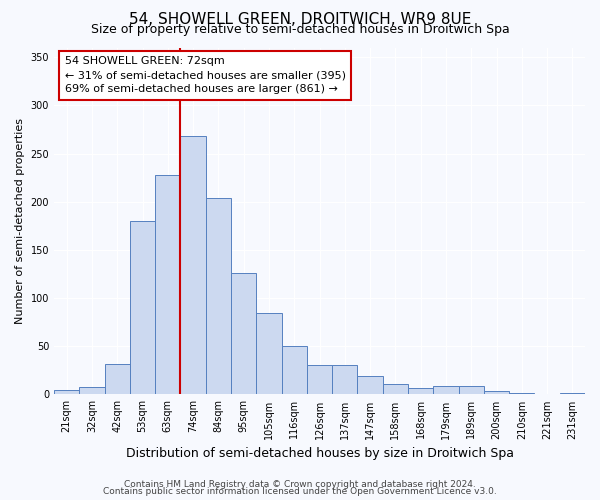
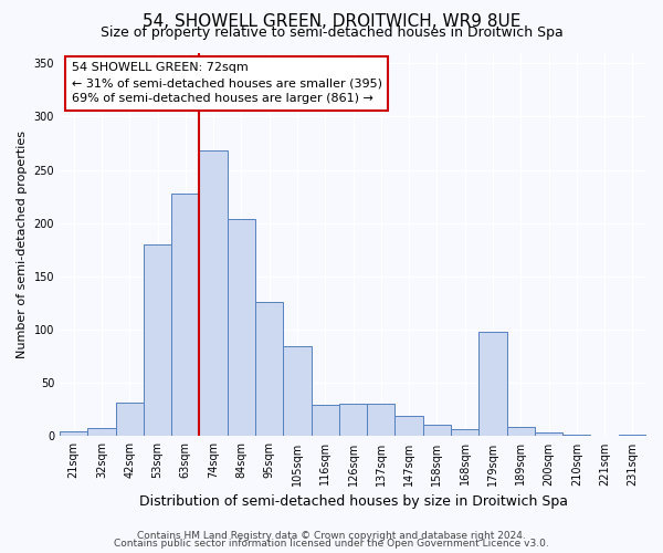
116sqm: 50 -> 30
179sqm: 9 -> 98
